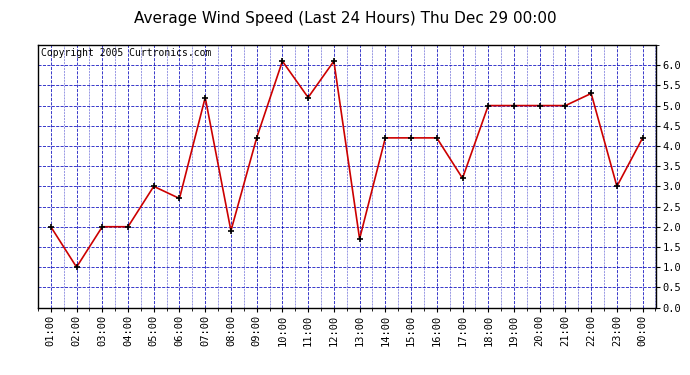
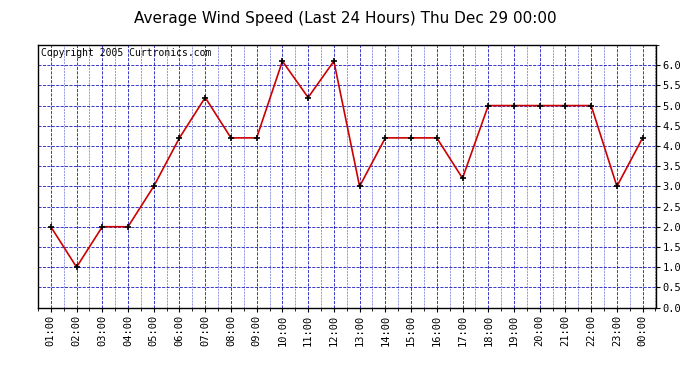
06:00: 2.7 -> 4.2
08:00: 1.9 -> 4.2
13:00: 1.7 -> 3.0
22:00: 5.3 -> 5.0
